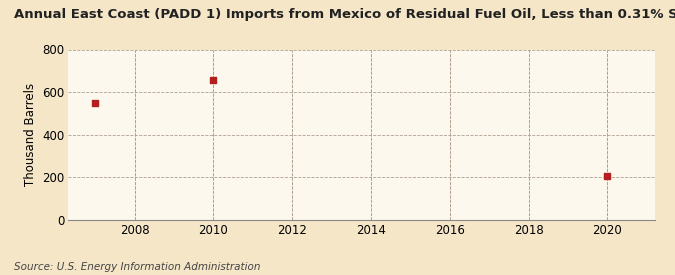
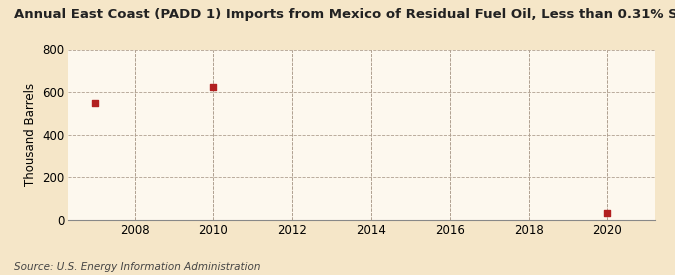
2010: 655 -> 622
2020: 205 -> 35
